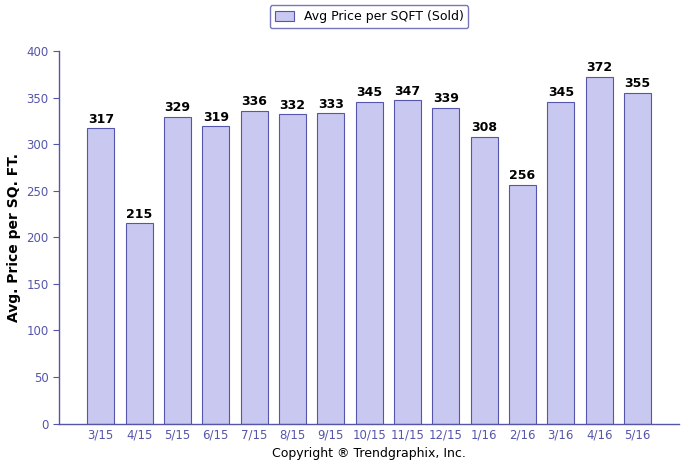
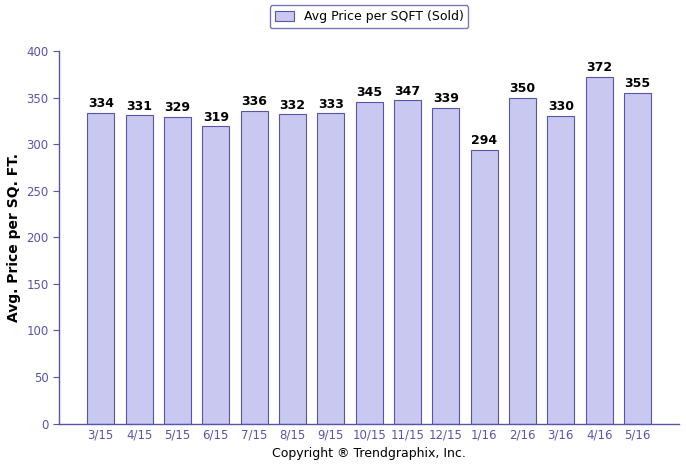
3/15: 317 -> 334
4/15: 215 -> 331
1/16: 308 -> 294
2/16: 256 -> 350
3/16: 345 -> 330
